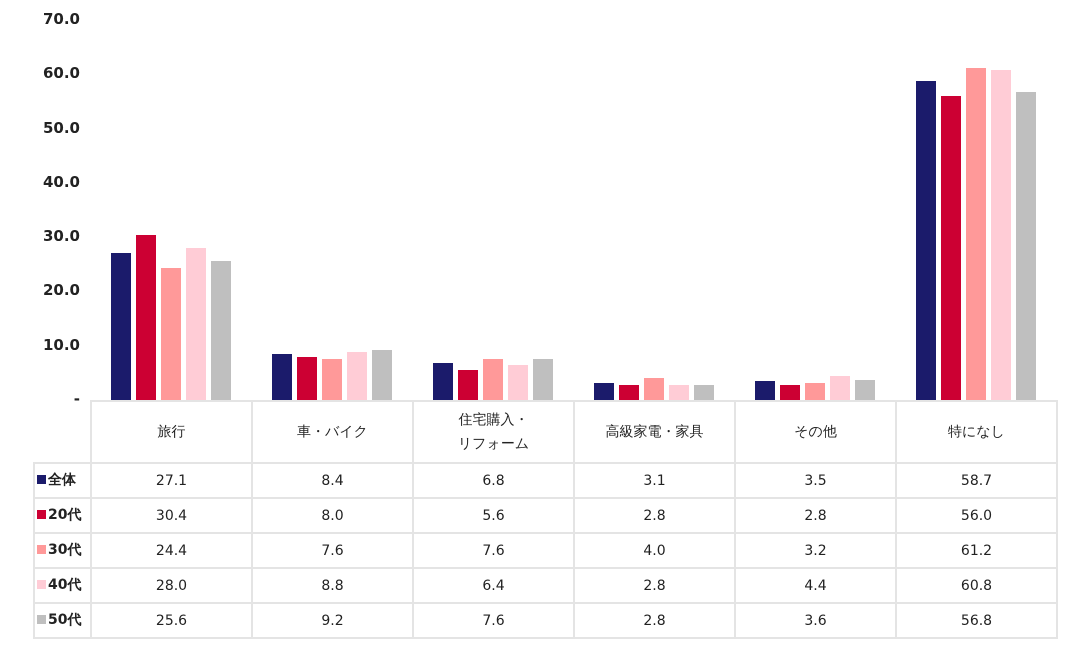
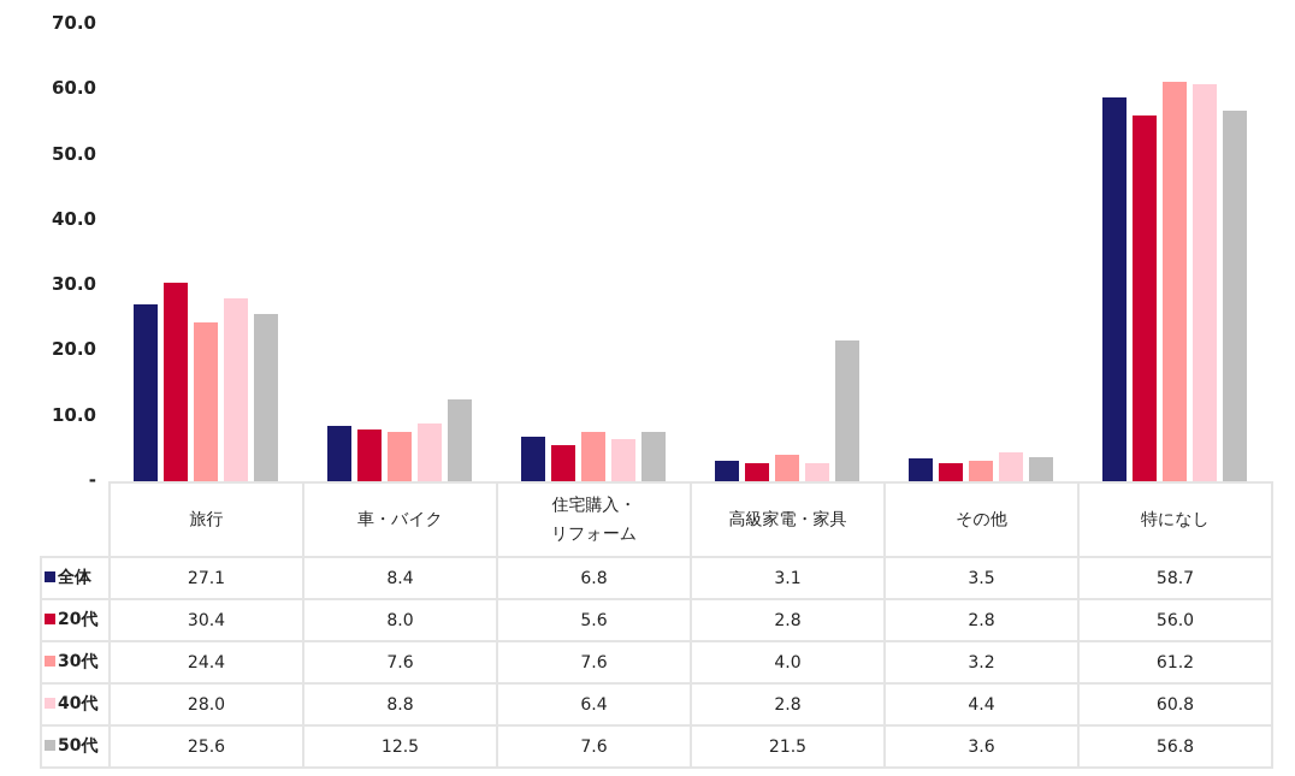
50代/車・バイク: 9.2 -> 12.5
50代/高級家電・家具: 2.8 -> 21.5
